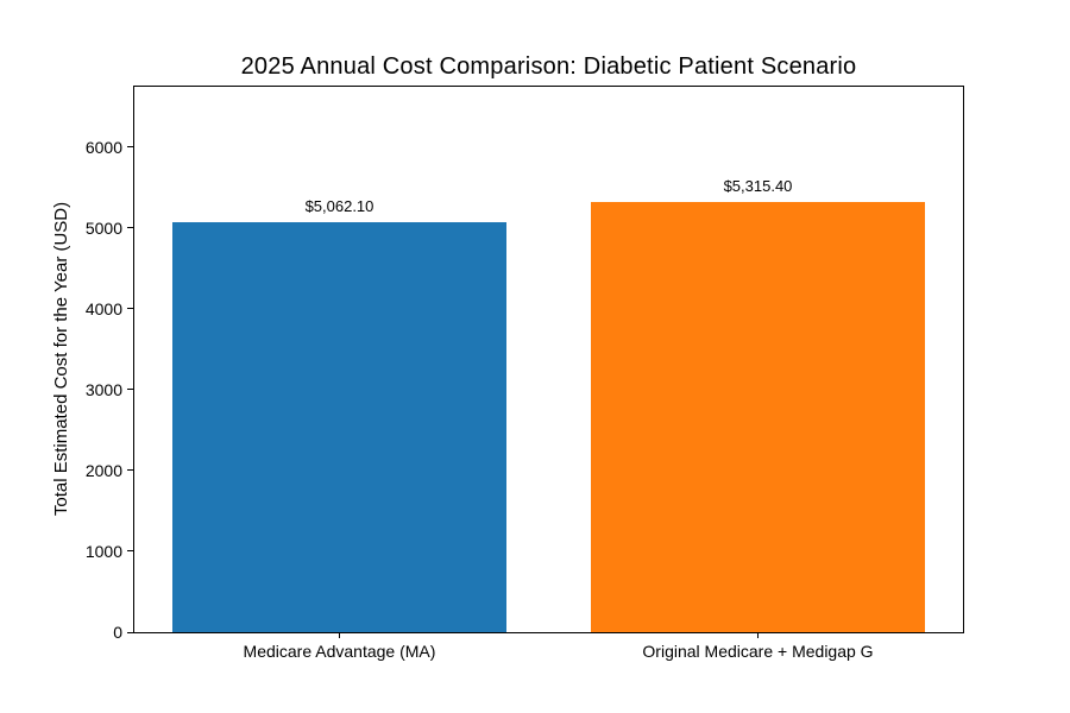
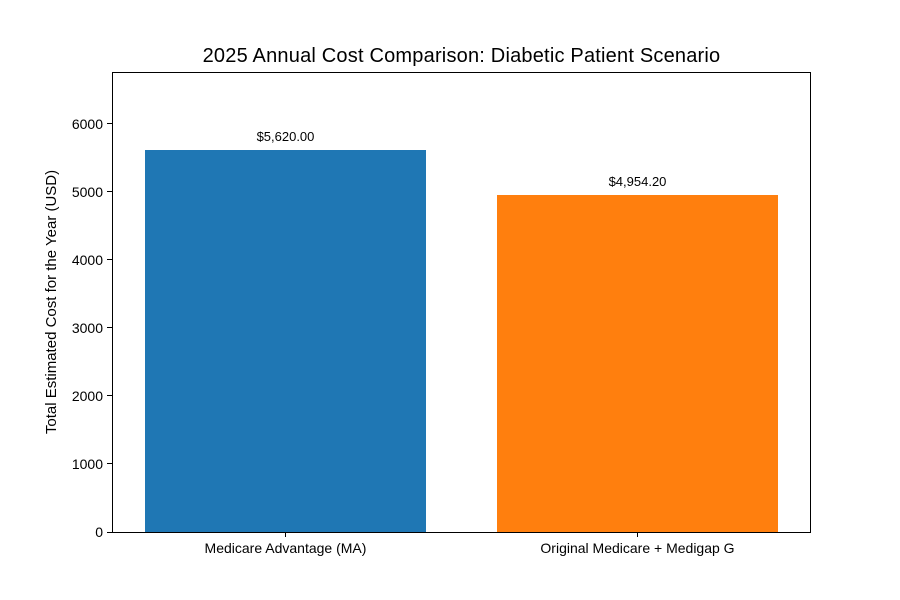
Medicare Advantage (MA): $5,062.10 -> $5,620.00
Original Medicare + Medigap G: $5,315.40 -> $4,954.20
